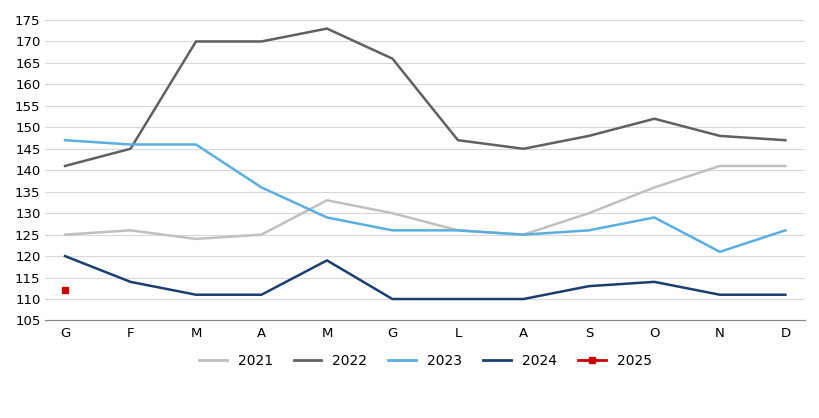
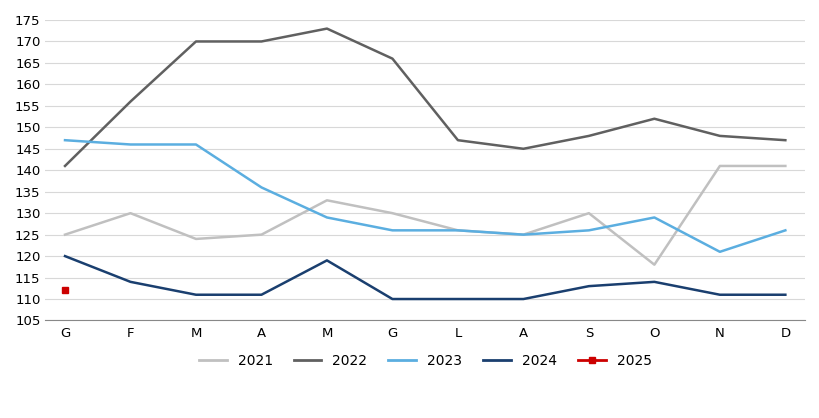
2021/F: 126 -> 130
2022/F: 145 -> 156
2021/O: 136 -> 118
